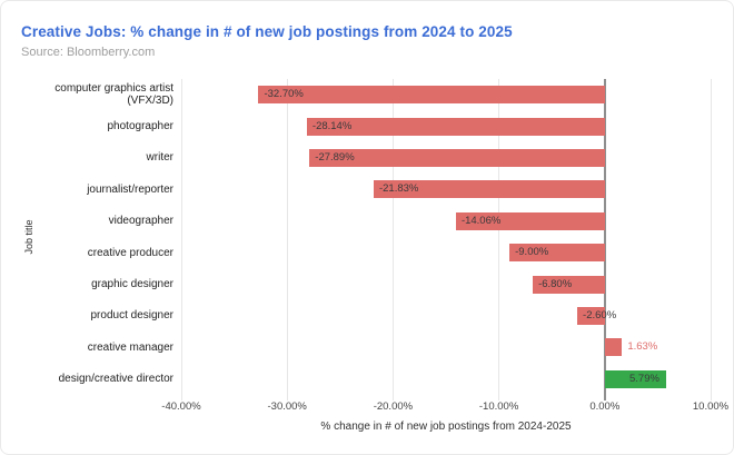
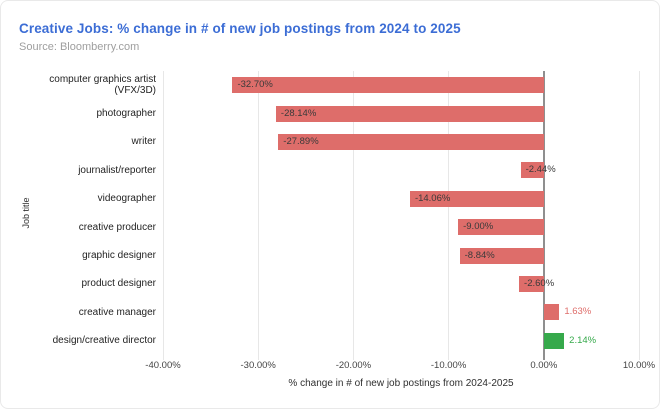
journalist/reporter: -21.83% -> -2.44%
graphic designer: -6.80% -> -8.84%
design/creative director: 5.79% -> 2.14%
